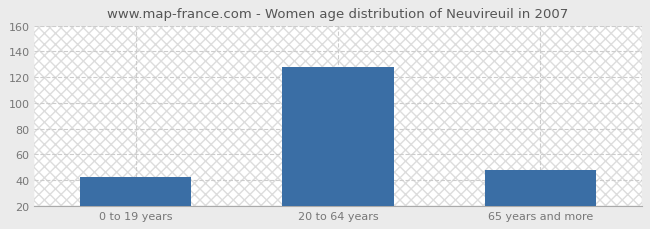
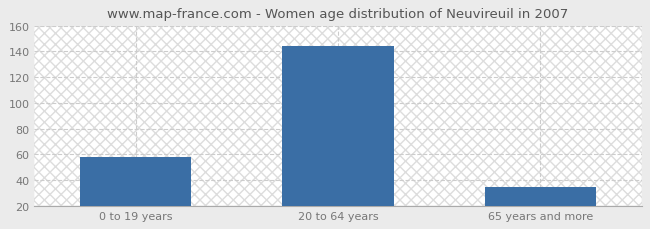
0 to 19 years: 42 -> 58
20 to 64 years: 128 -> 144
65 years and more: 48 -> 35
